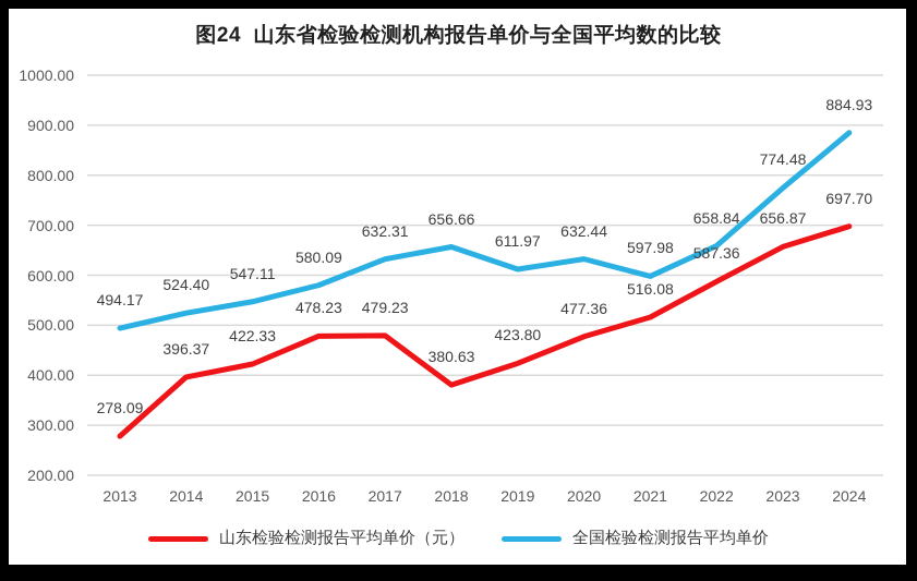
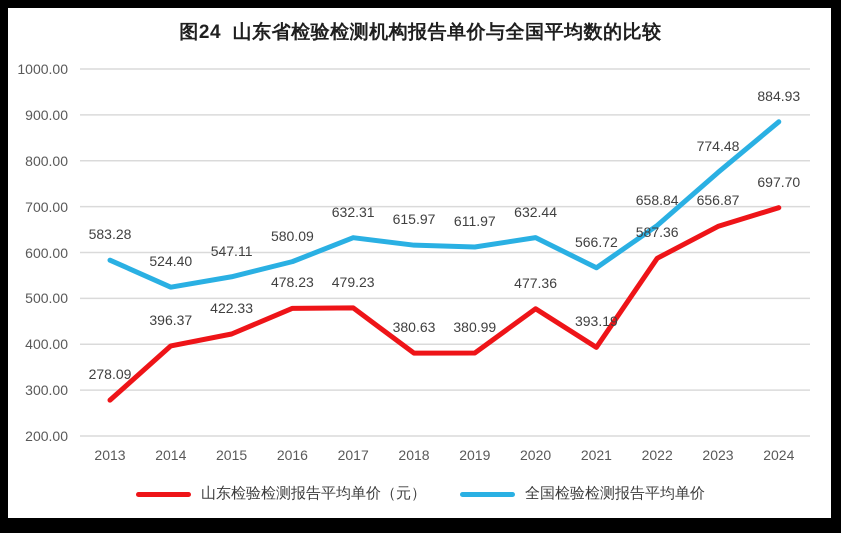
全国检验检测报告平均单价/2013: 494.17 -> 583.28
全国检验检测报告平均单价/2018: 656.66 -> 615.97
山东检验检测报告平均单价（元）/2019: 423.80 -> 380.99
山东检验检测报告平均单价（元）/2021: 516.08 -> 393.19
全国检验检测报告平均单价/2021: 597.98 -> 566.72
